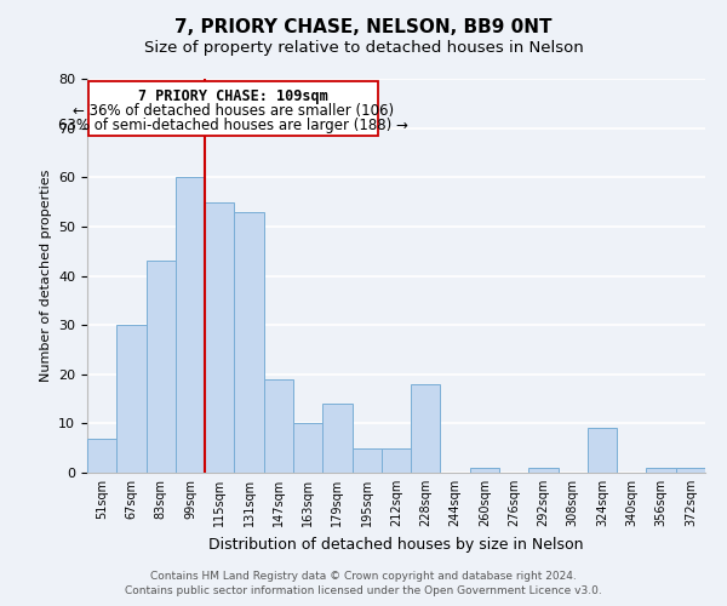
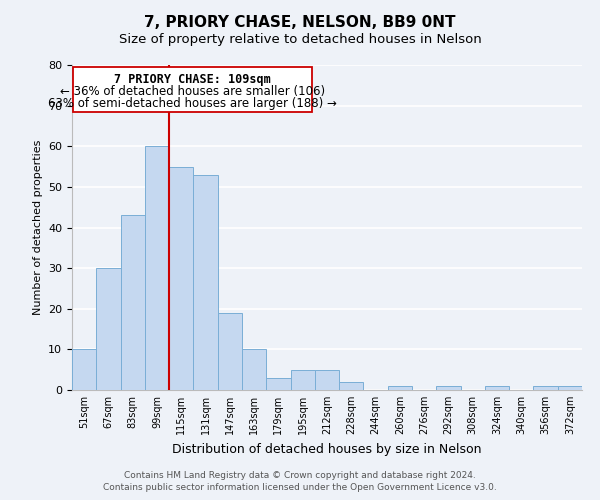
51sqm: 7 -> 10
179sqm: 14 -> 3
228sqm: 18 -> 2
324sqm: 9 -> 1
